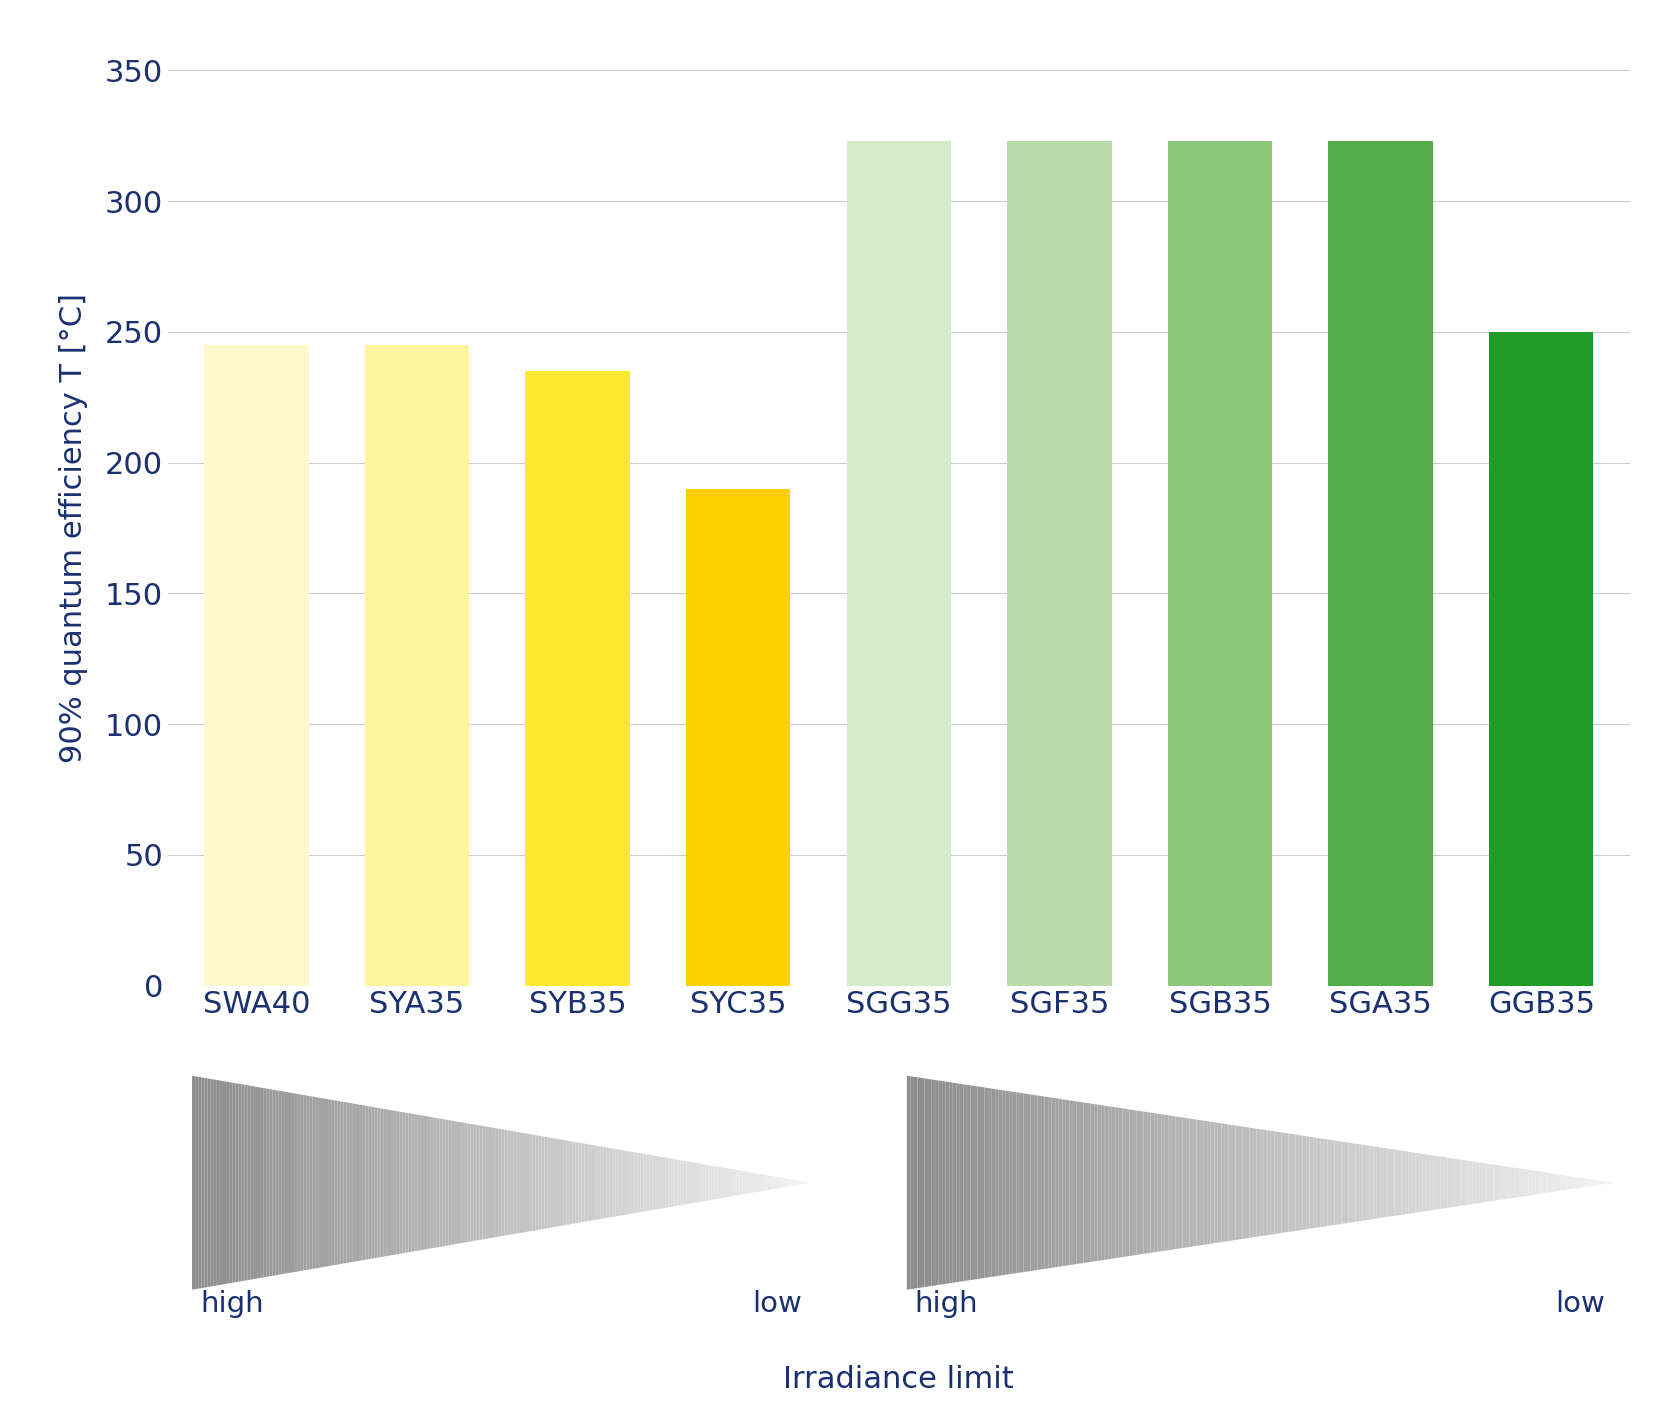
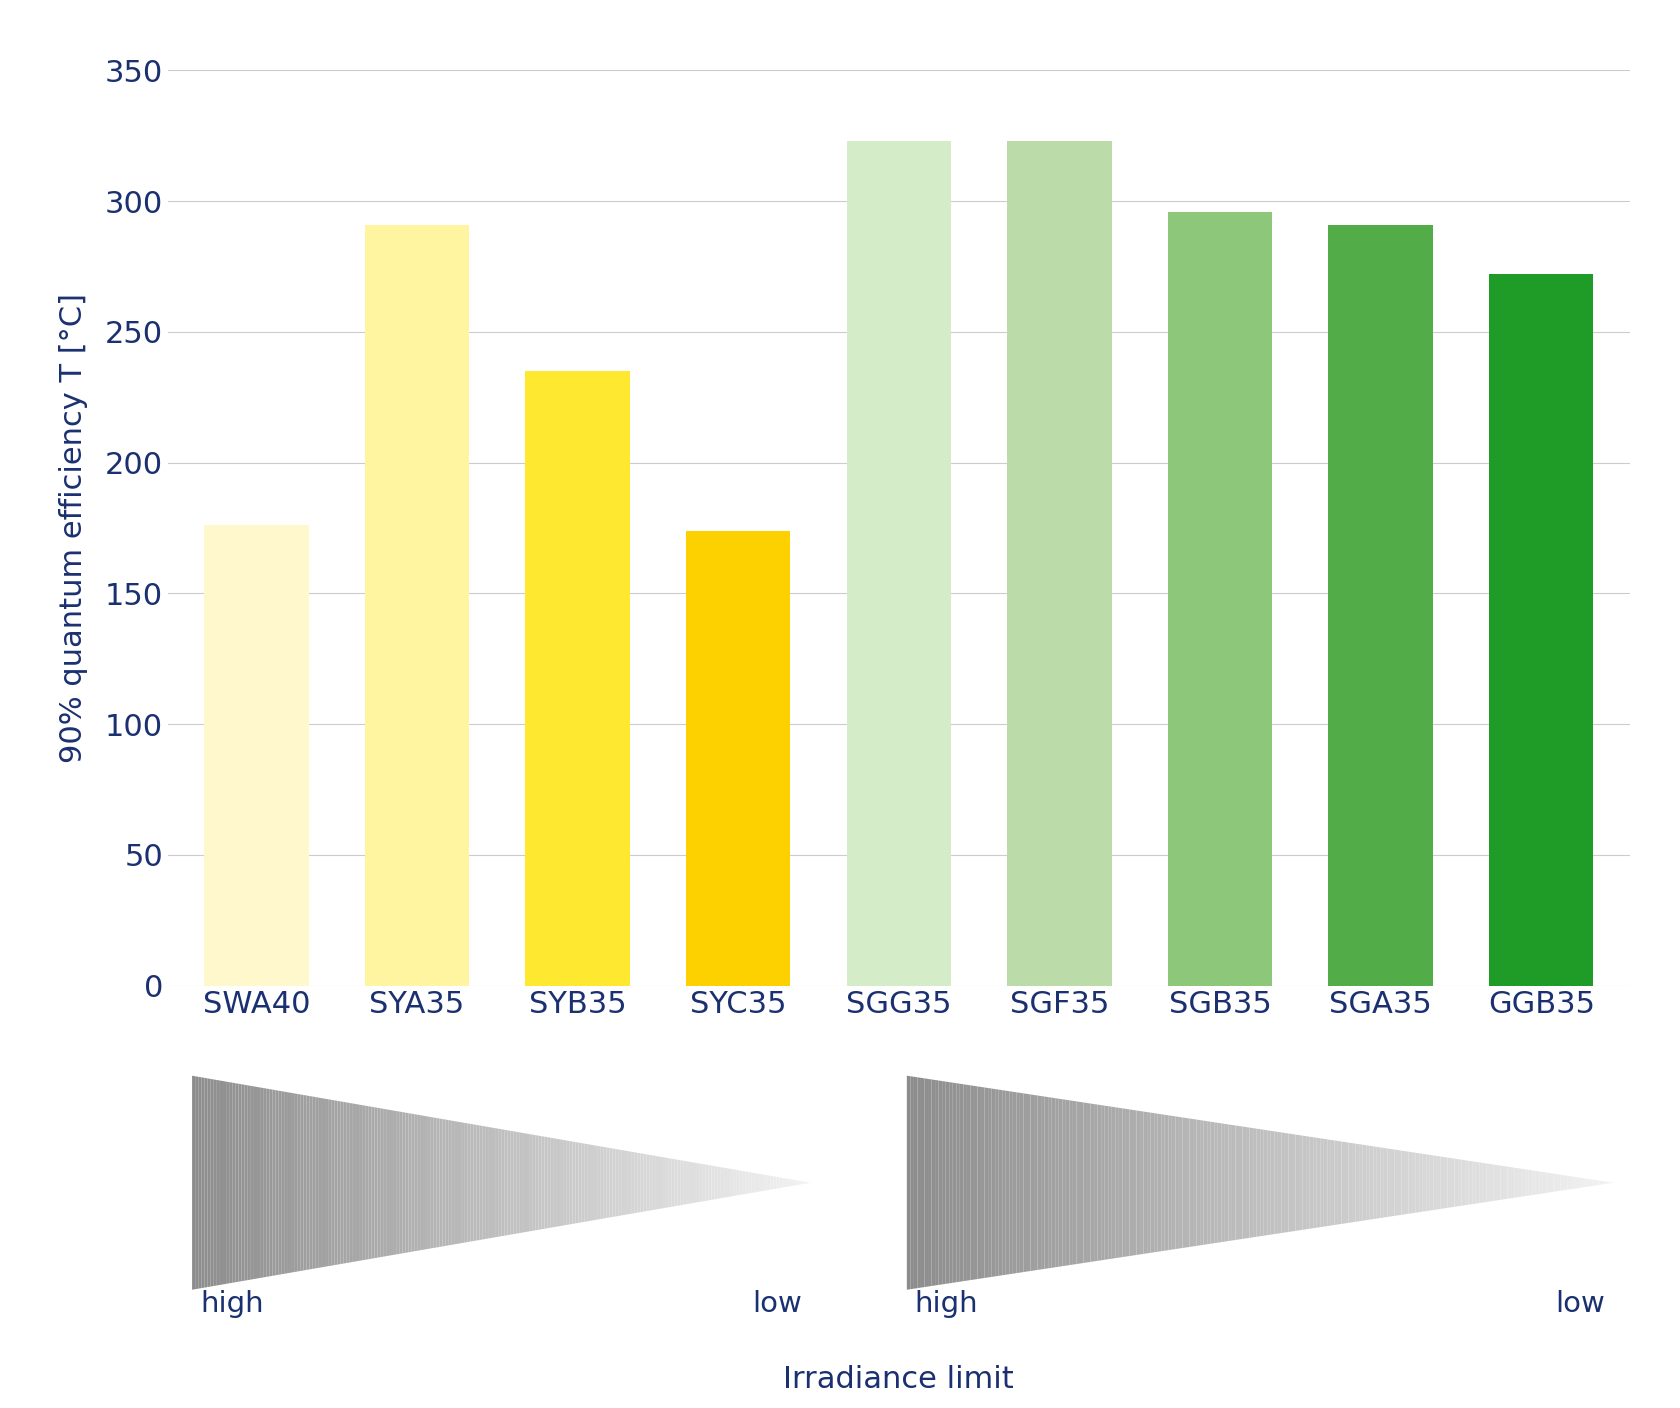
SWA40: 245 -> 176
SYA35: 245 -> 291
SYC35: 190 -> 174
SGB35: 323 -> 296
SGA35: 323 -> 291
GGB35: 250 -> 272
